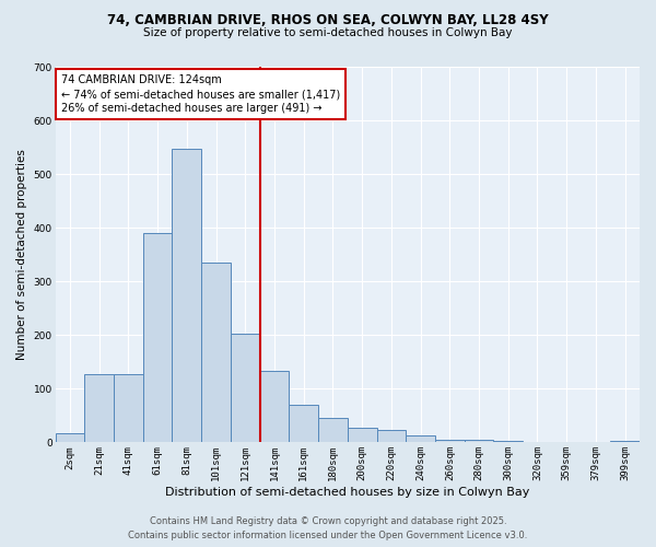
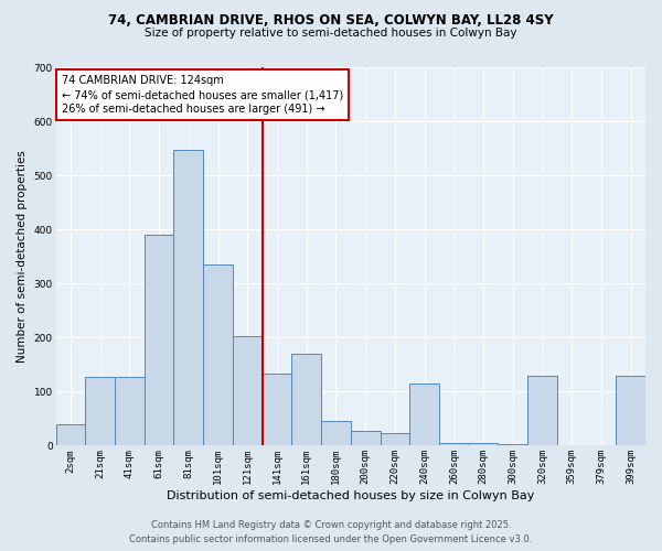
2sqm: 18 -> 40
161sqm: 70 -> 170
240sqm: 13 -> 115
320sqm: 1 -> 130
399sqm: 2 -> 130
